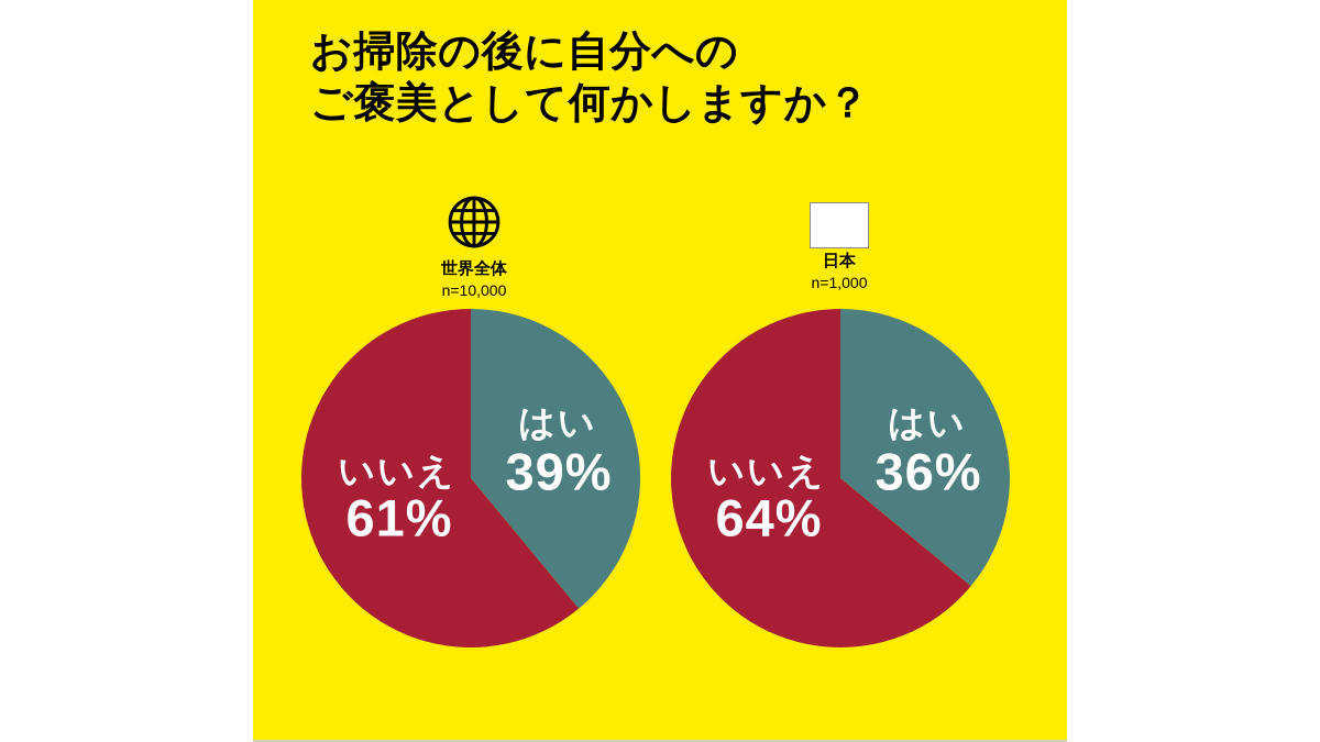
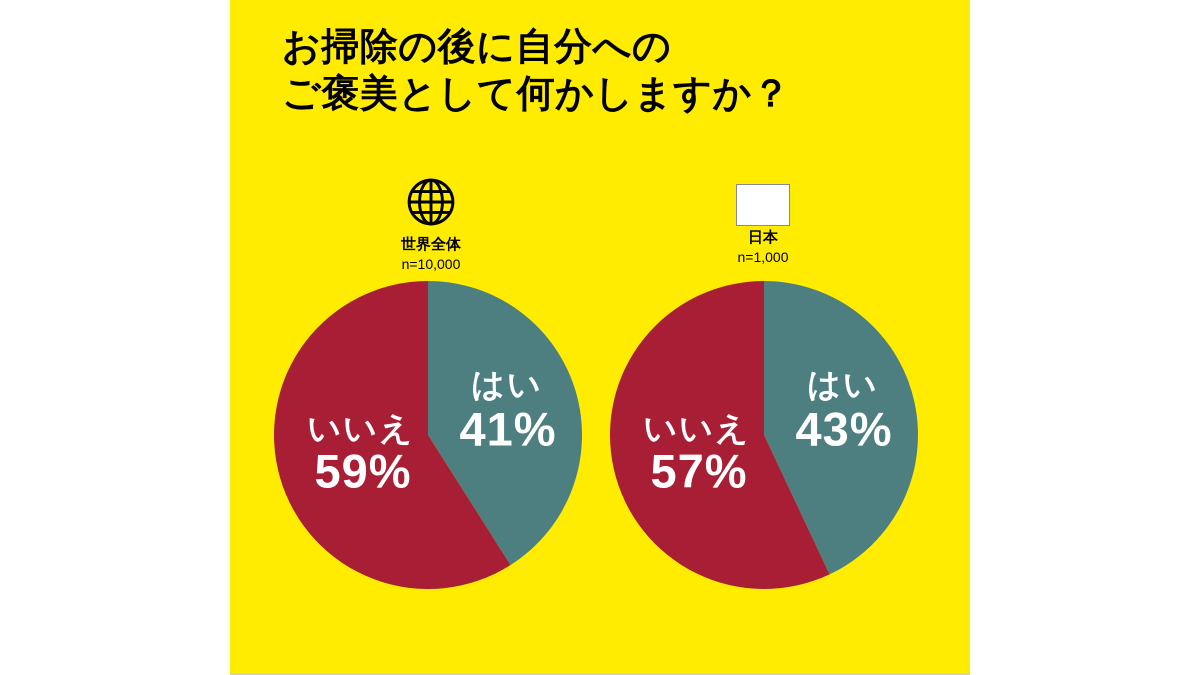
世界全体/はい: 39% -> 41%
世界全体/いいえ: 61% -> 59%
日本/はい: 36% -> 43%
日本/いいえ: 64% -> 57%
